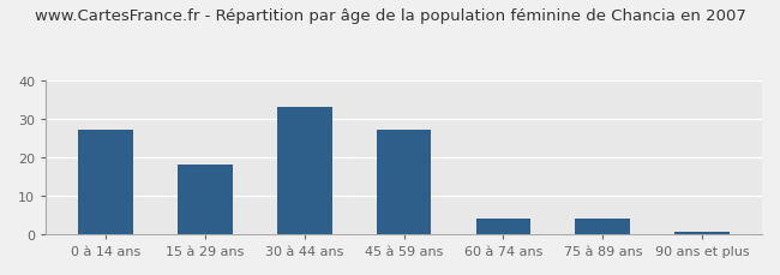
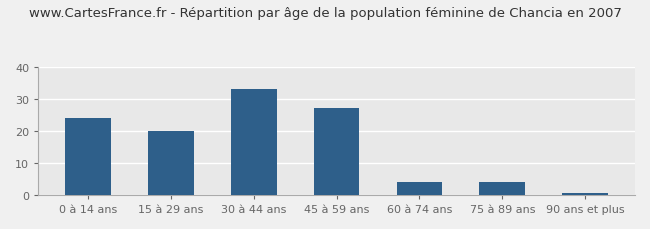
0 à 14 ans: 27.0 -> 24.0
15 à 29 ans: 18.0 -> 20.0
